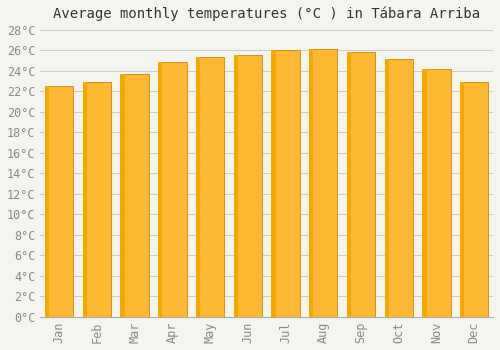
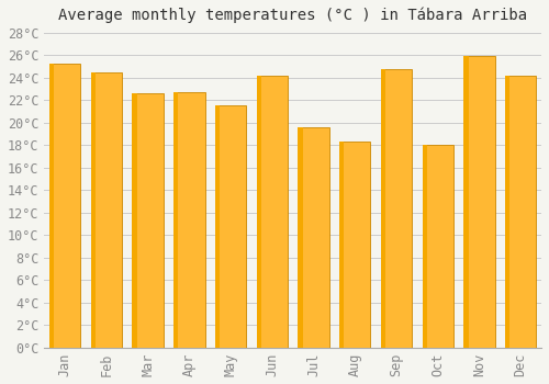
Jan: 22.5°C -> 25.2°C
Feb: 22.9°C -> 24.4°C
Mar: 23.7°C -> 22.6°C
Apr: 24.8°C -> 22.7°C
May: 25.3°C -> 21.5°C
Jun: 25.5°C -> 24.2°C
Jul: 26.0°C -> 19.6°C
Aug: 26.1°C -> 18.3°C
Sep: 25.8°C -> 24.7°C
Oct: 25.1°C -> 18.0°C
Nov: 24.2°C -> 25.9°C
Dec: 22.9°C -> 24.2°C
